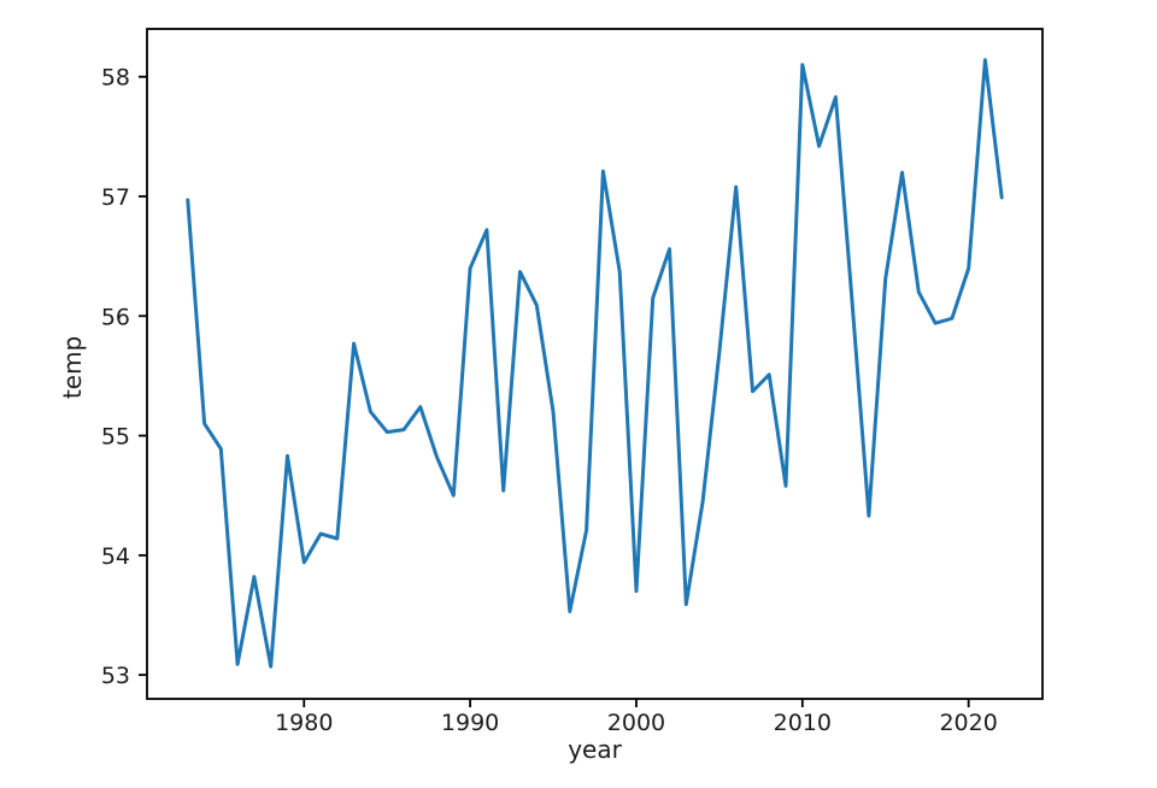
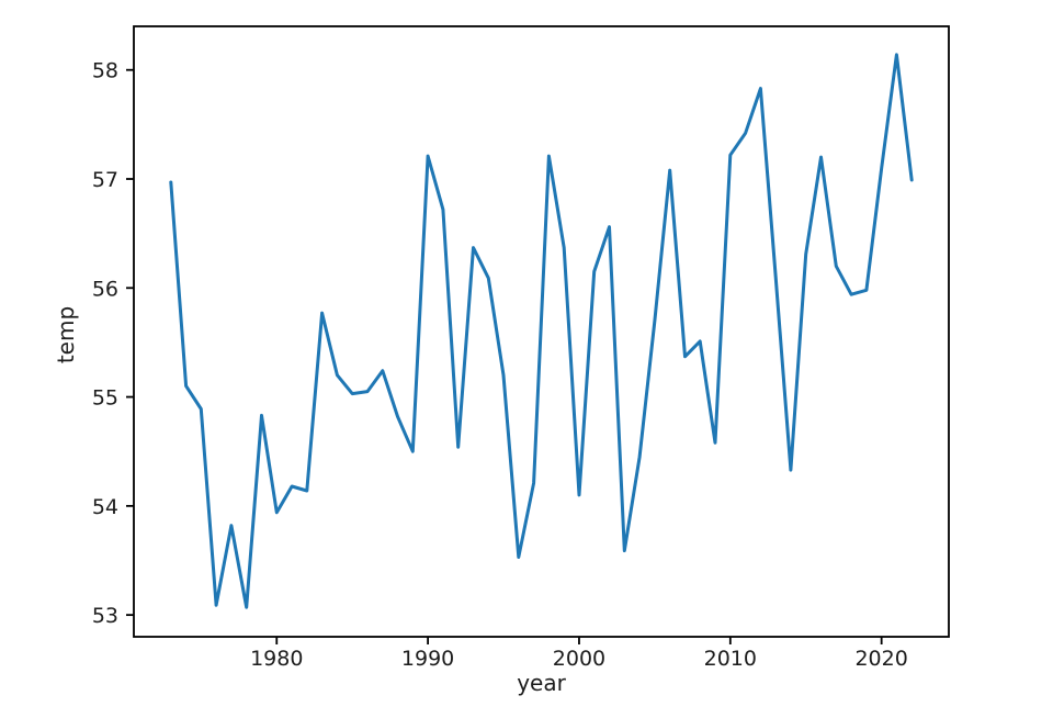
1990: 56.4 -> 57.2
2000: 53.7 -> 54.1
2010: 58.1 -> 57.2
2020: 56.4 -> 57.1
